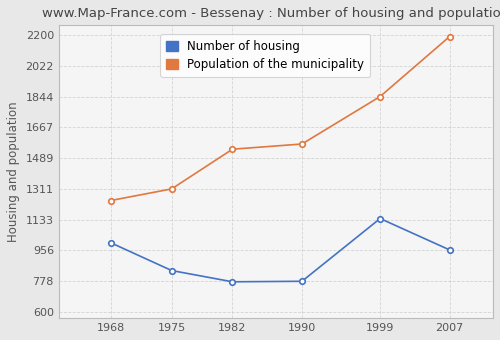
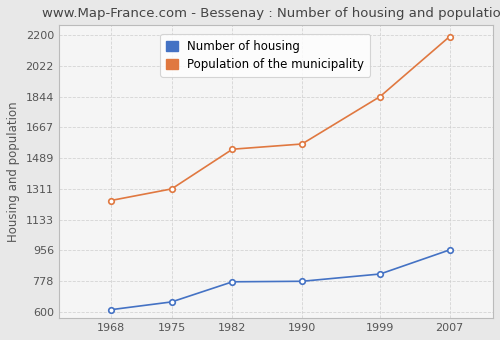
Number of housing/1968: 1000 -> 610
Number of housing/1975: 840 -> 660
Number of housing/1999: 1140 -> 820
